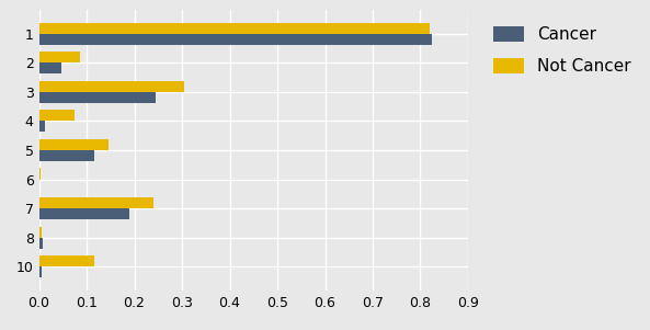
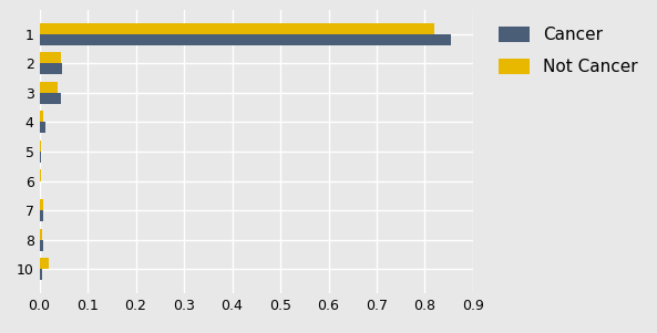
Cancer/1: 0.825 -> 0.855
Not Cancer/2: 0.085 -> 0.045
Not Cancer/3: 0.305 -> 0.038
Cancer/3: 0.245 -> 0.045
Not Cancer/4: 0.075 -> 0.009
Not Cancer/5: 0.145 -> 0.004
Cancer/5: 0.115 -> 0.004
Not Cancer/7: 0.240 -> 0.007
Cancer/7: 0.190 -> 0.008
Not Cancer/10: 0.115 -> 0.020
